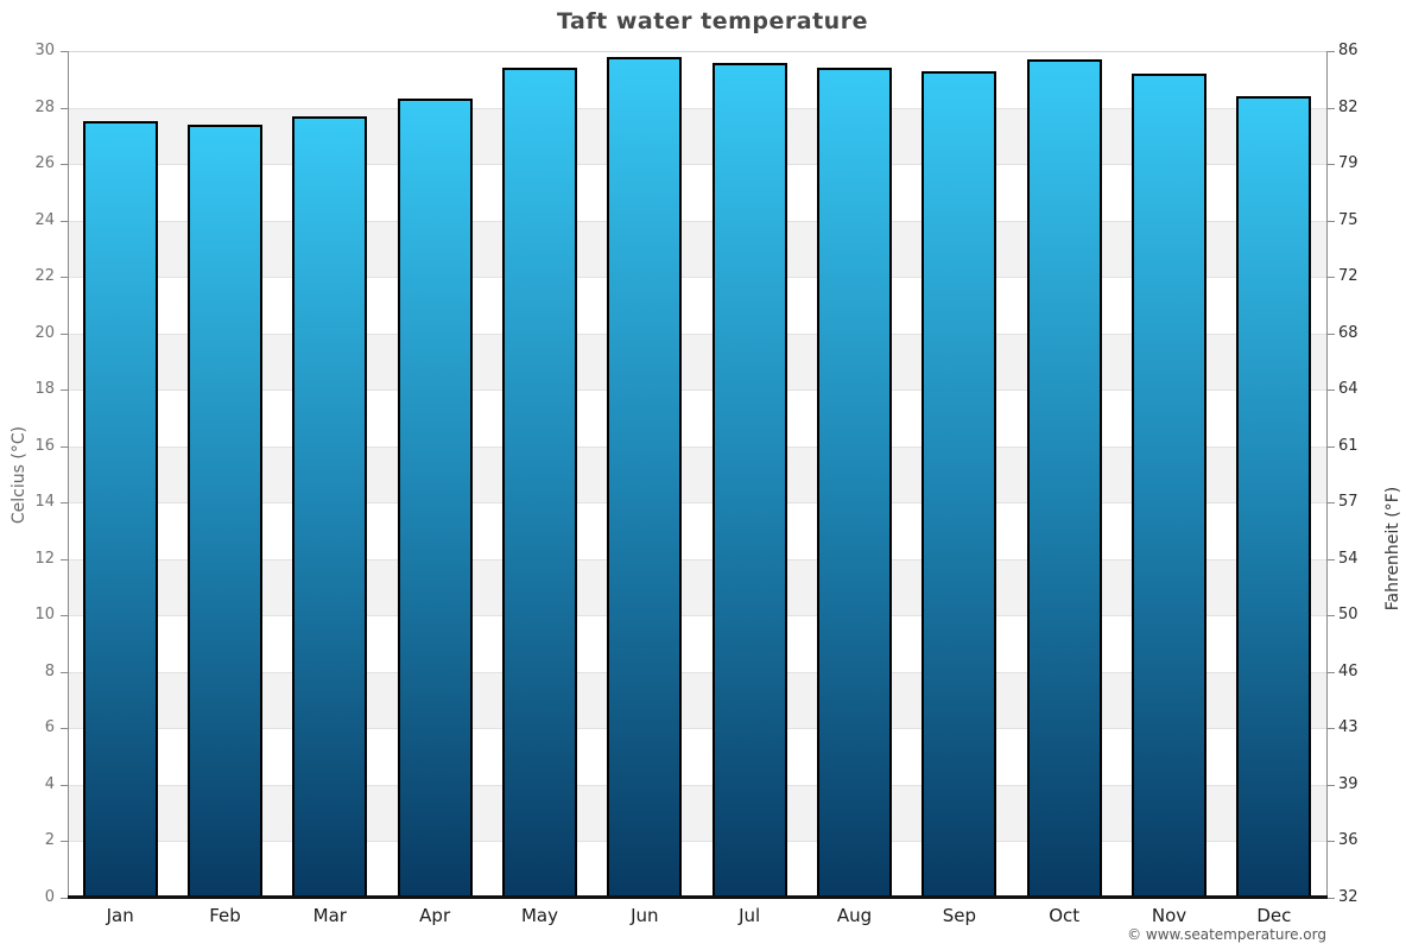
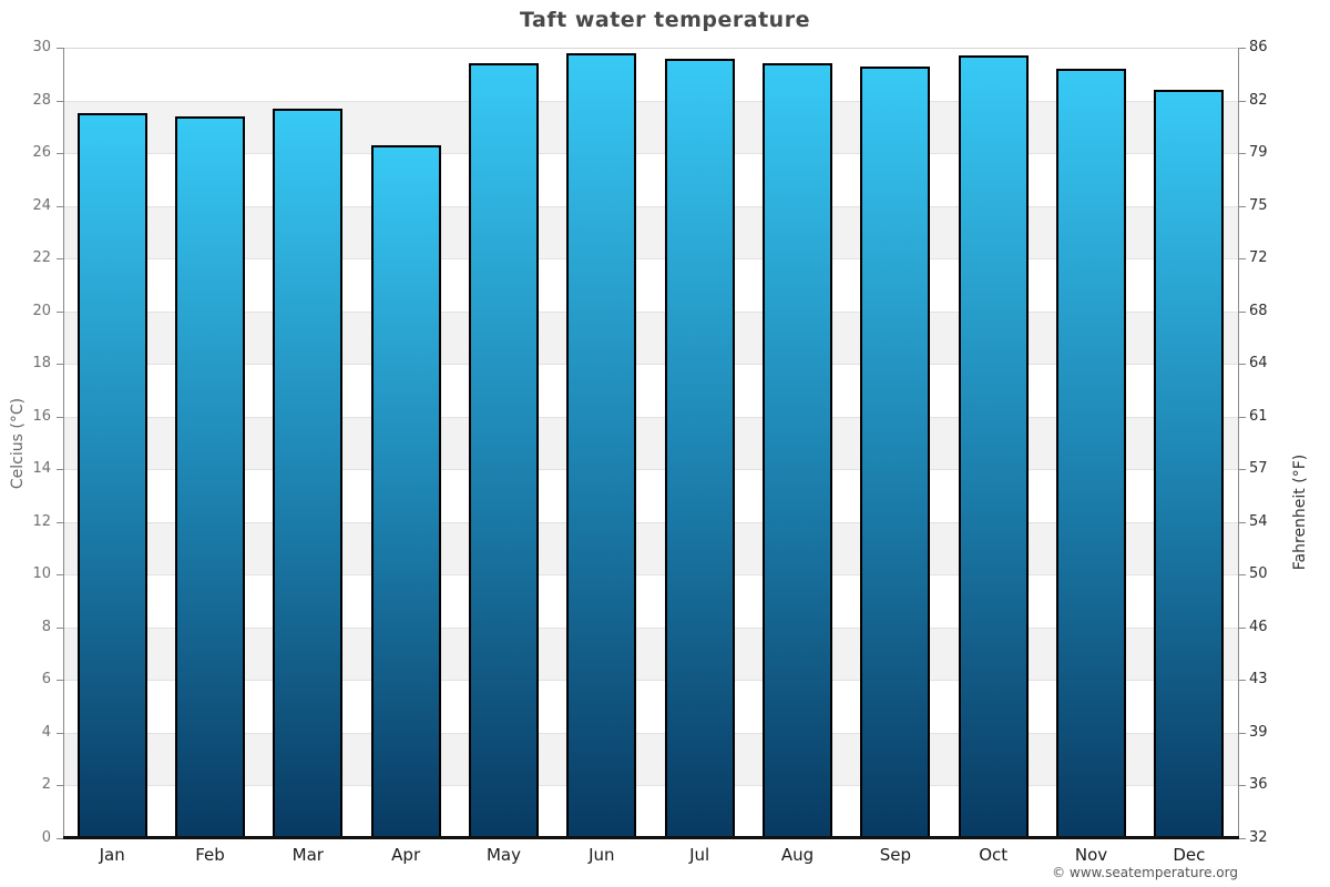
Apr: 28.3 -> 26.3
